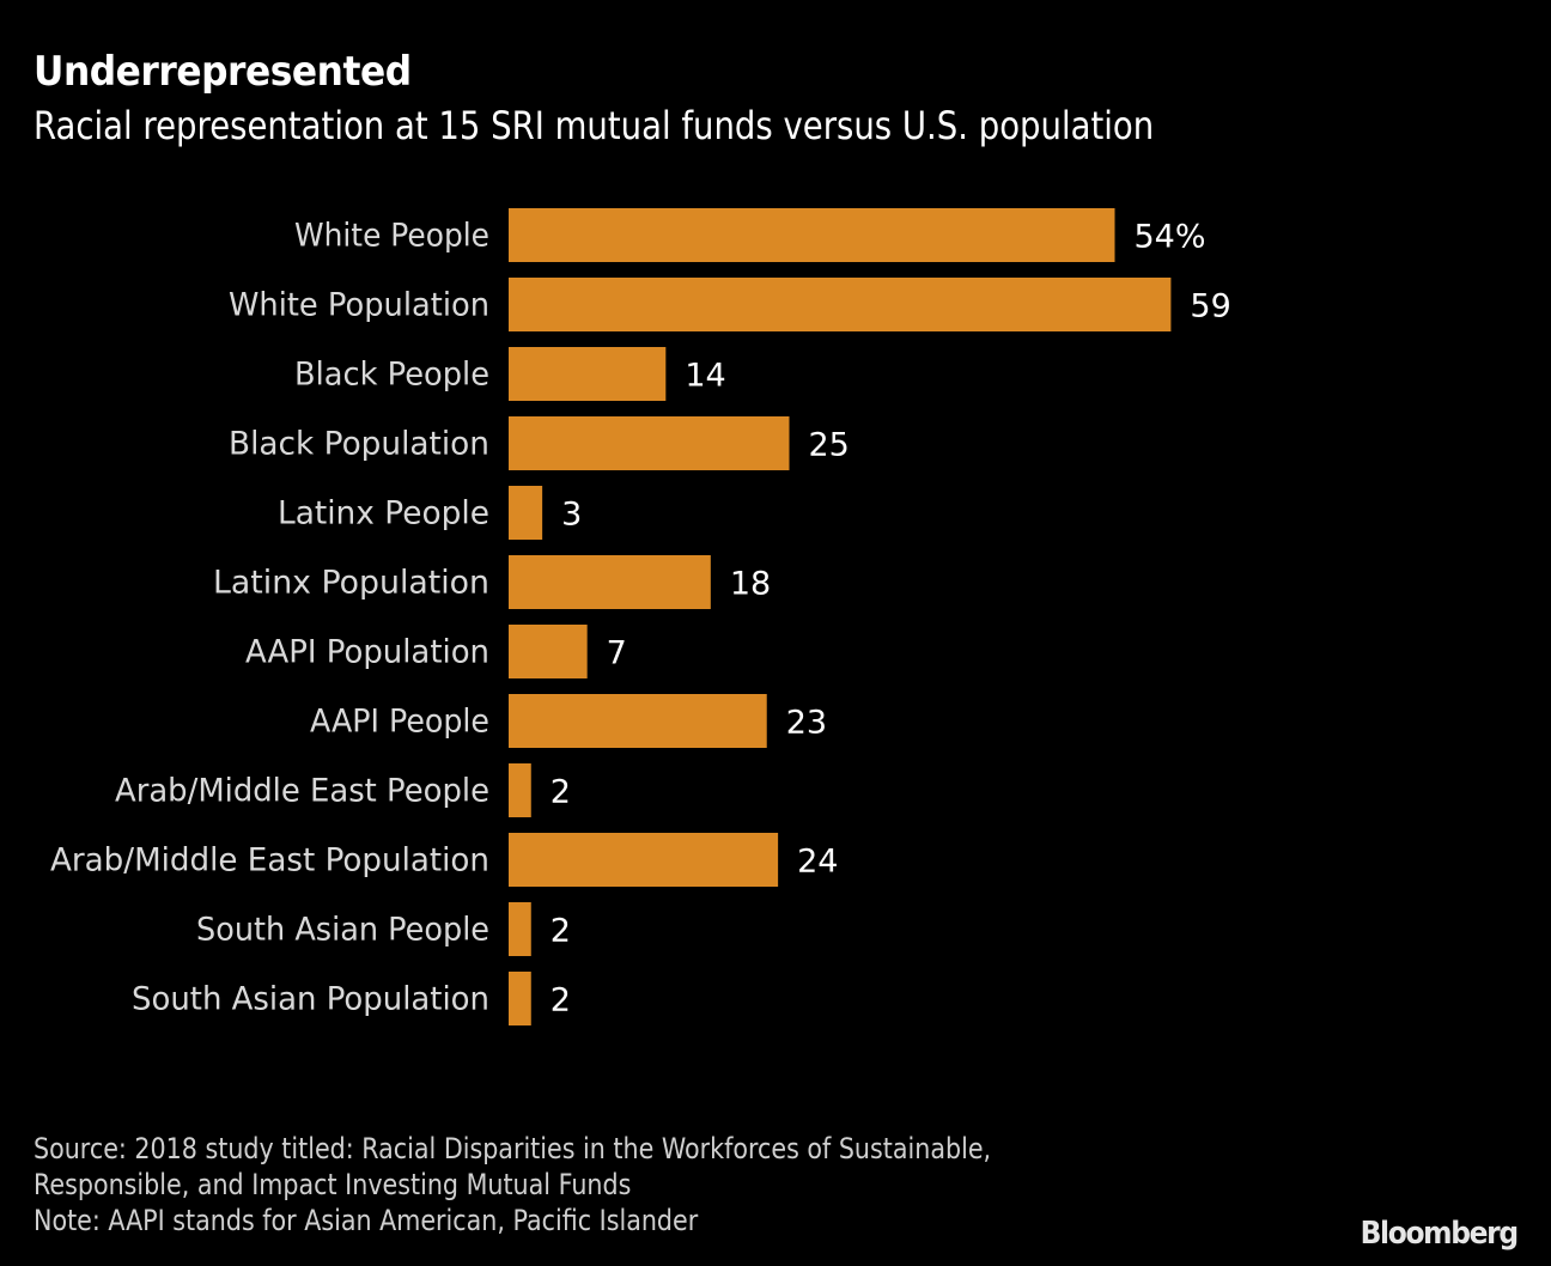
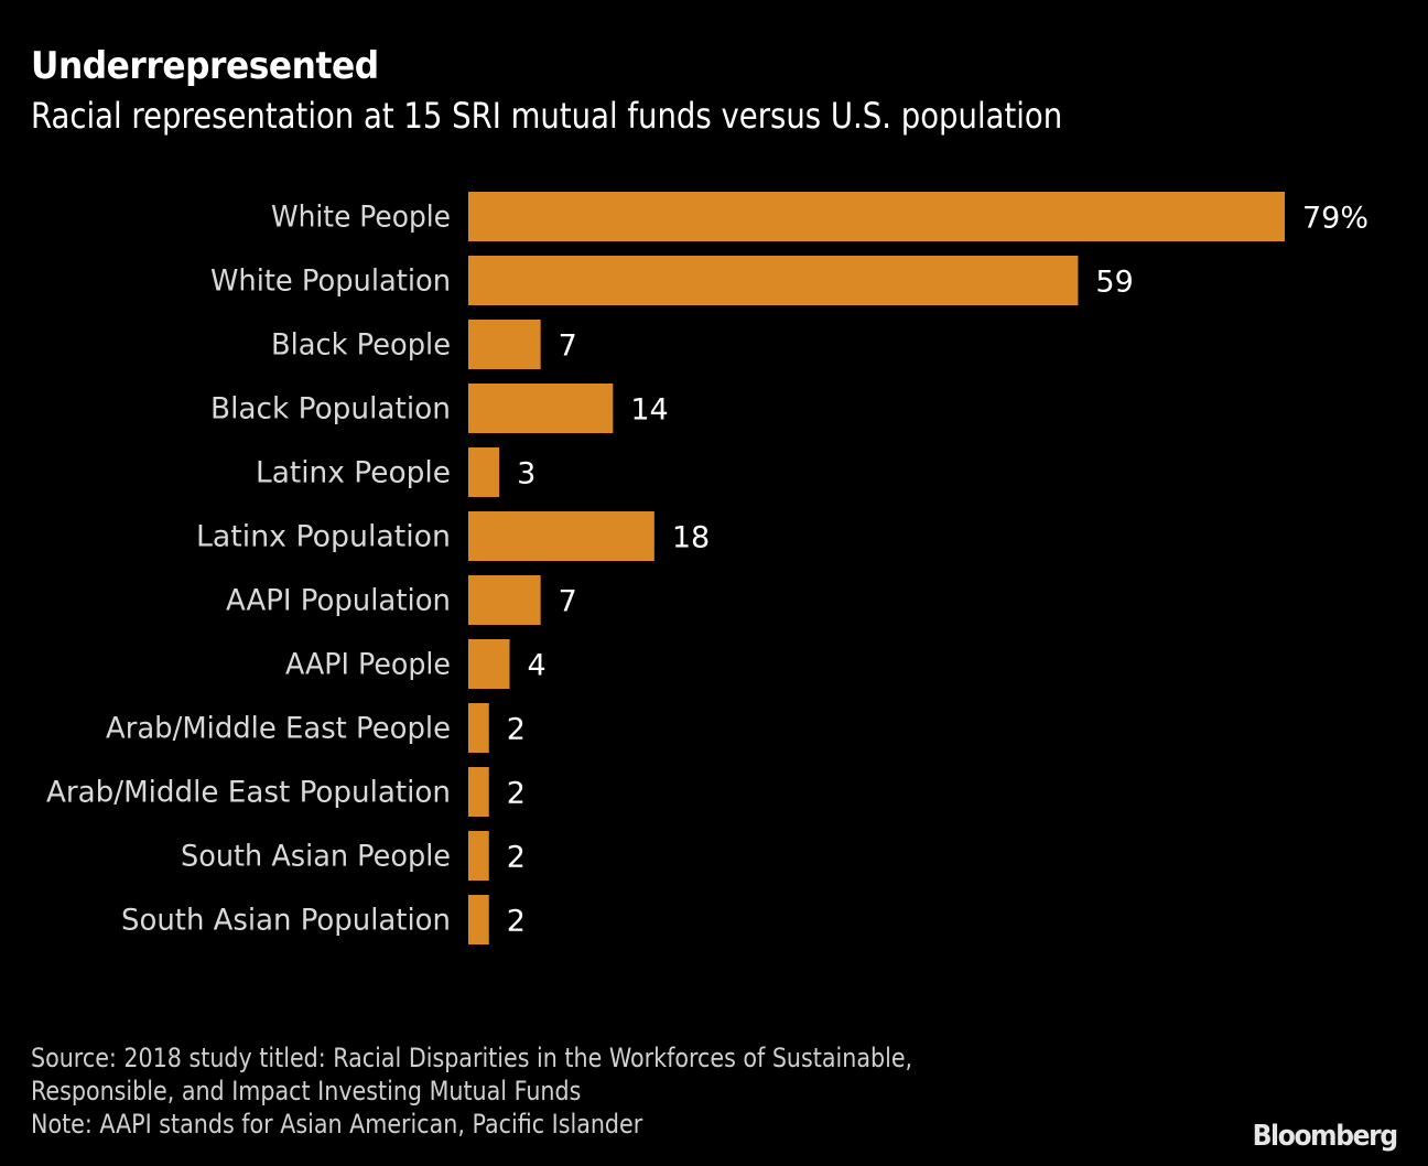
White People: 54% -> 79%
Black People: 14 -> 7
Black Population: 25 -> 14
AAPI People: 23 -> 4
Arab/Middle East Population: 24 -> 2
